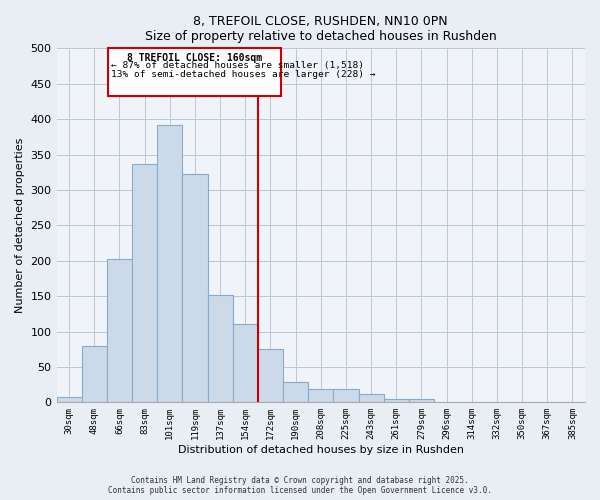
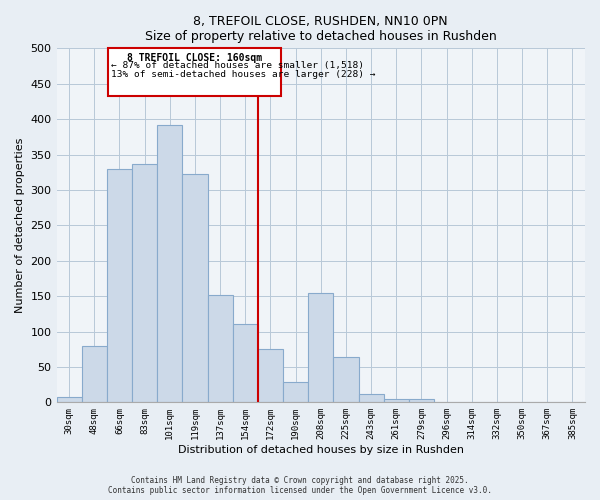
66sqm: 202 -> 330
208sqm: 19 -> 154
225sqm: 19 -> 64
